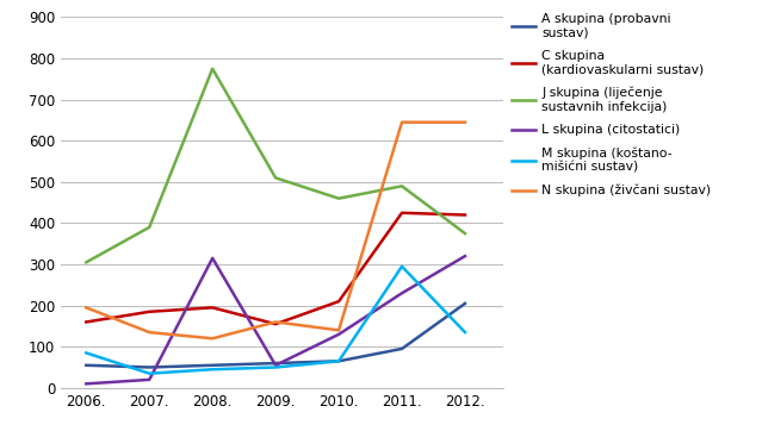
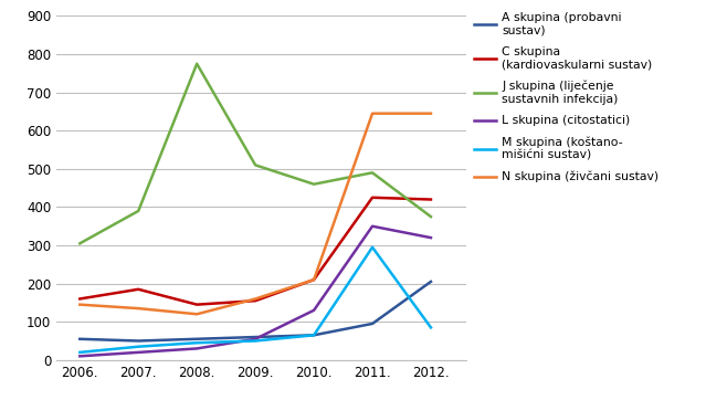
M skupina (koštano- mišićni sustav)/2006.: 85 -> 20
N skupina (živčani sustav)/2006.: 195 -> 145
C skupina (kardiovaskularni sustav)/2008.: 195 -> 145
L skupina (citostatici)/2008.: 315 -> 30
N skupina (živčani sustav)/2010.: 140 -> 210
L skupina (citostatici)/2011.: 230 -> 350
M skupina (koštano- mišićni sustav)/2012.: 135 -> 85
